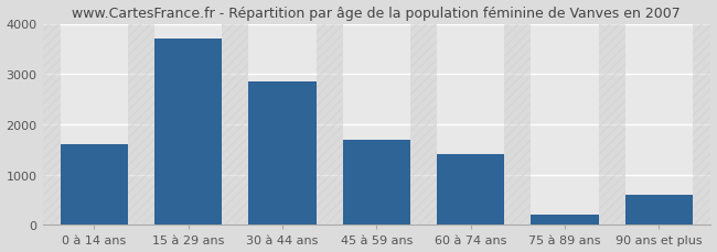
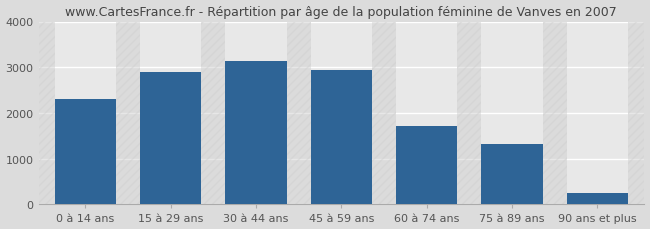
0 à 14 ans: 1600 -> 2310
15 à 29 ans: 3700 -> 2900
30 à 44 ans: 2850 -> 3130
45 à 59 ans: 1700 -> 2950
60 à 74 ans: 1400 -> 1720
75 à 89 ans: 200 -> 1330
90 ans et plus: 600 -> 260
